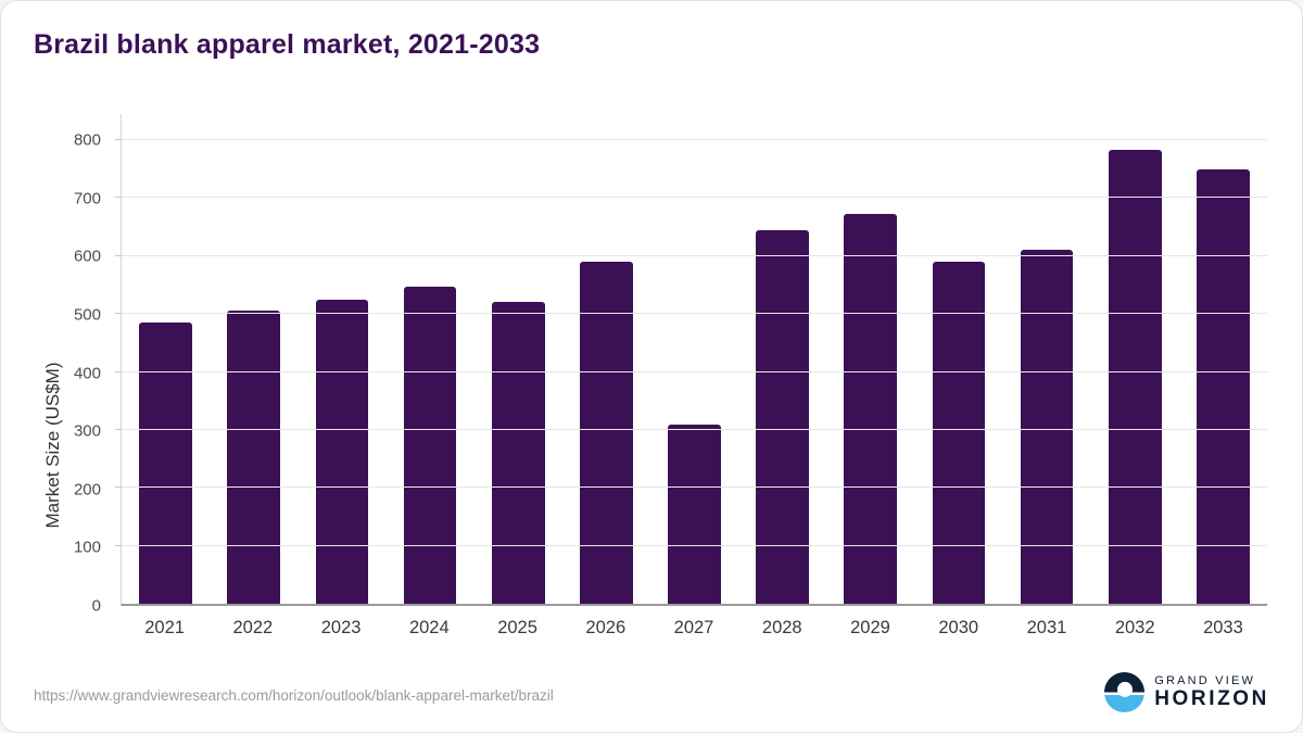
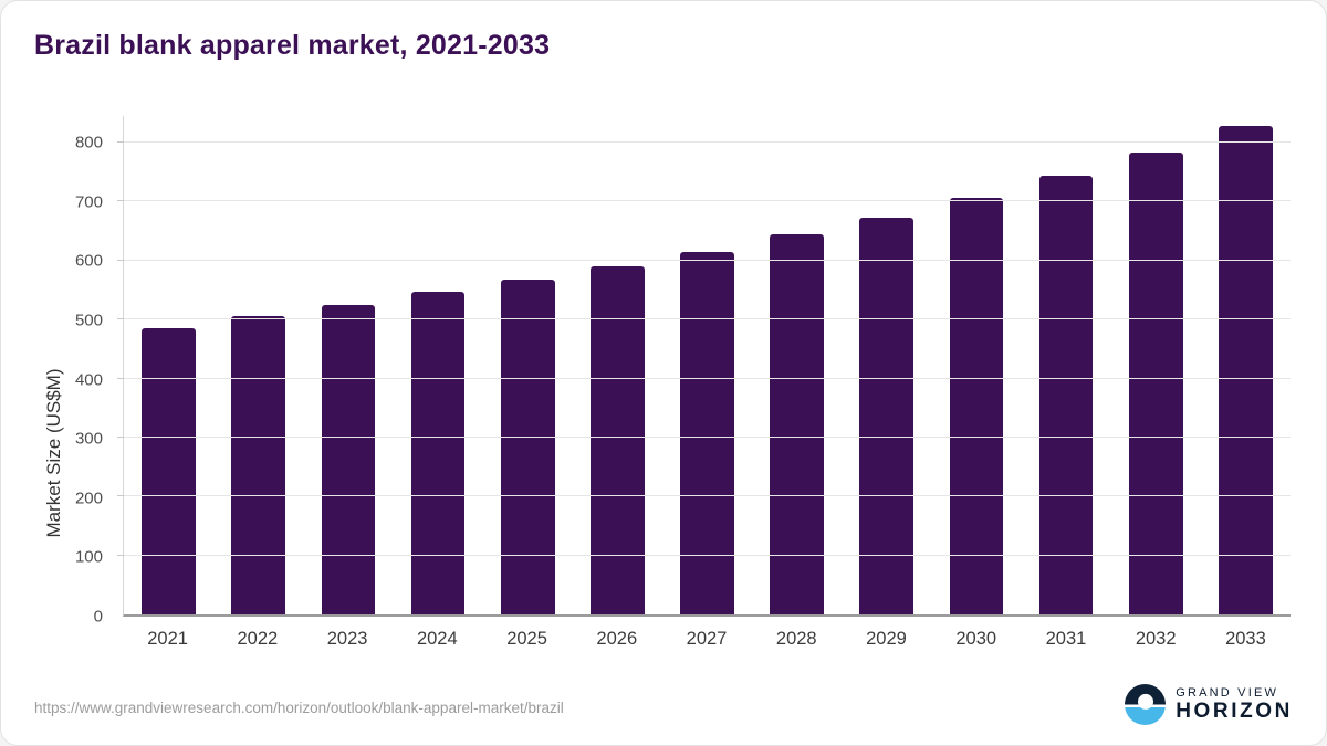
2025: 520 -> 570
2027: 310 -> 620
2030: 590 -> 710
2031: 610 -> 740
2033: 750 -> 830
